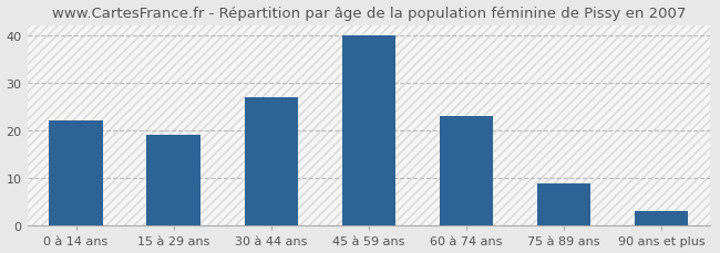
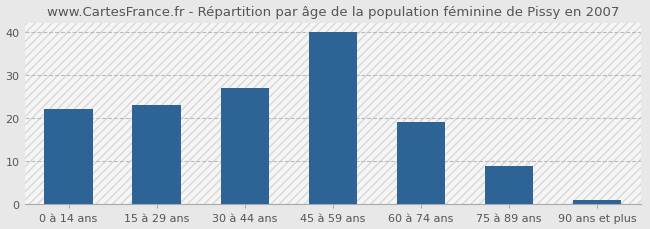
15 à 29 ans: 19 -> 23
60 à 74 ans: 23 -> 19
90 ans et plus: 3 -> 1
